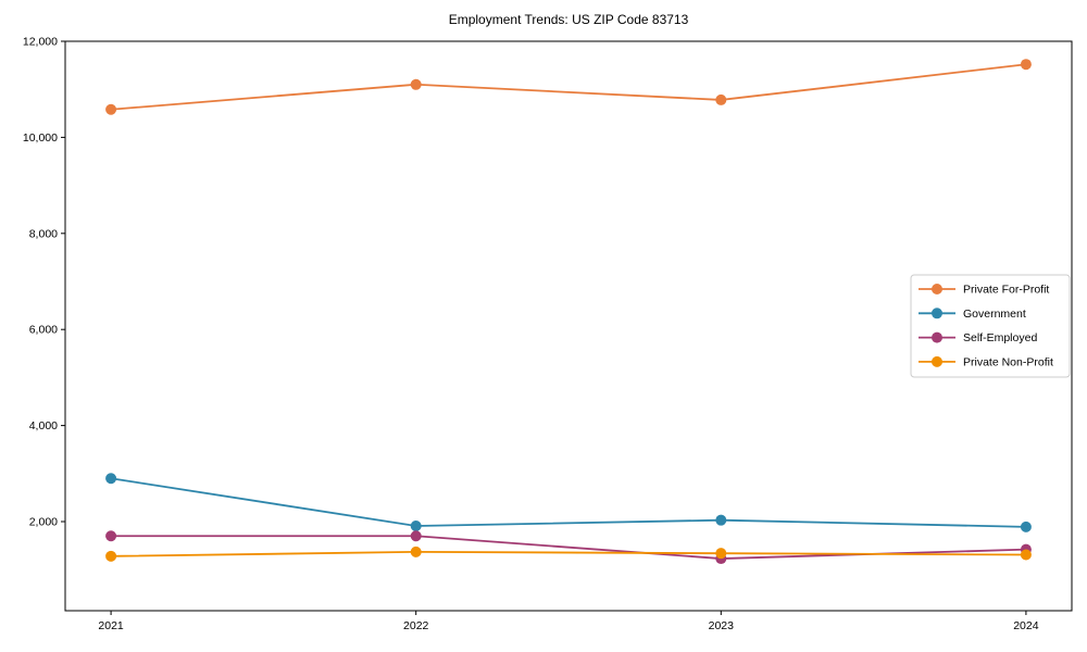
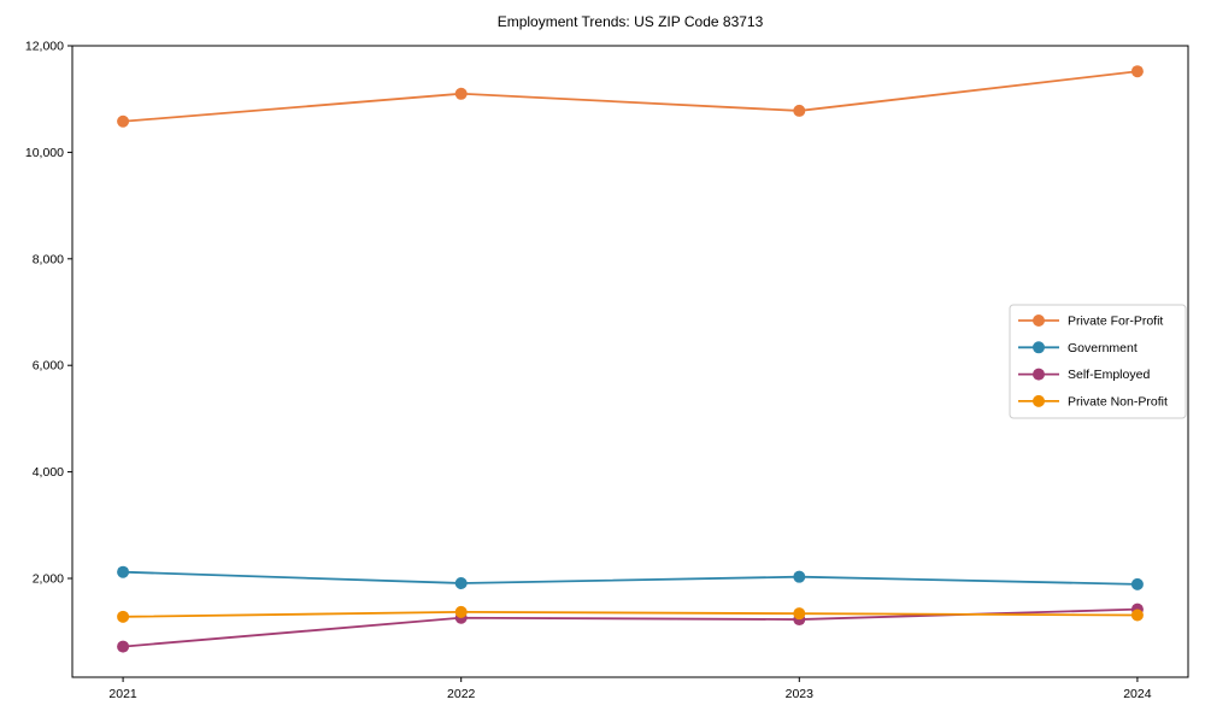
Government/2021: 2900 -> 2100
Self-Employed/2021: 1700 -> 700
Self-Employed/2022: 1700 -> 1300
